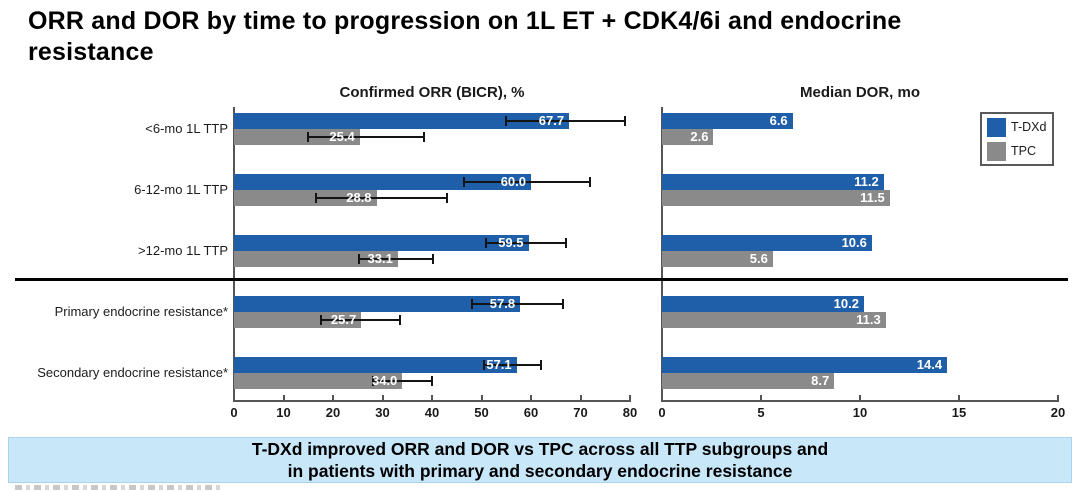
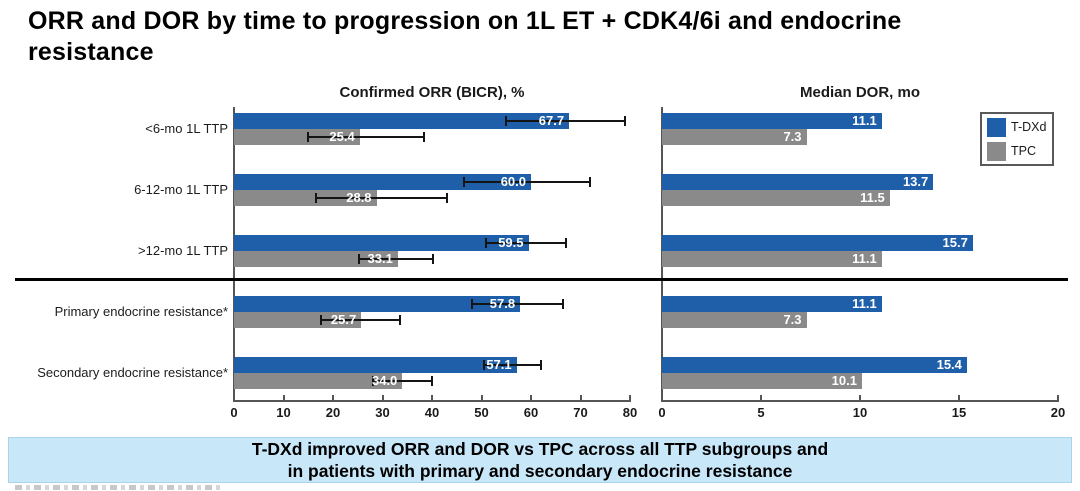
Median DOR, mo/T-DXd/<6-mo 1L TTP: 6.6 -> 11.1
Median DOR, mo/TPC/<6-mo 1L TTP: 2.6 -> 7.3
Median DOR, mo/T-DXd/6-12-mo 1L TTP: 11.2 -> 13.7
Median DOR, mo/T-DXd/>12-mo 1L TTP: 10.6 -> 15.7
Median DOR, mo/TPC/>12-mo 1L TTP: 5.6 -> 11.1
Median DOR, mo/T-DXd/Primary endocrine resistance*: 10.2 -> 11.1
Median DOR, mo/TPC/Primary endocrine resistance*: 11.3 -> 7.3
Median DOR, mo/T-DXd/Secondary endocrine resistance*: 14.4 -> 15.4
Median DOR, mo/TPC/Secondary endocrine resistance*: 8.7 -> 10.1
